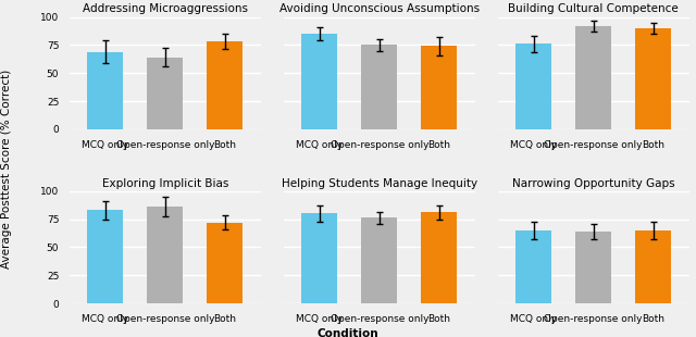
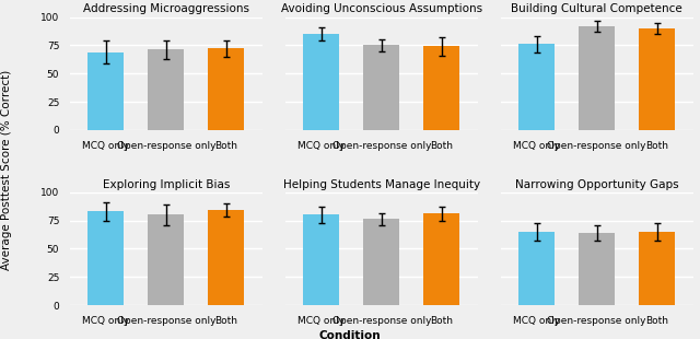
Addressing Microaggressions/Open-response only: 64 -> 71
Addressing Microaggressions/Both: 78 -> 72
Exploring Implicit Bias/Open-response only: 86 -> 80
Exploring Implicit Bias/Both: 72 -> 84
